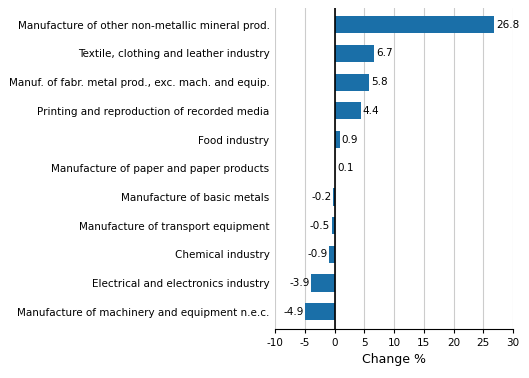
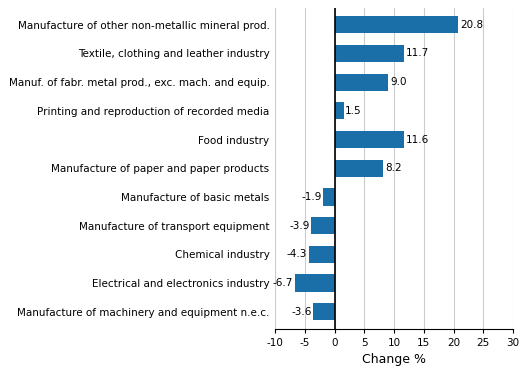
Manufacture of other non-metallic mineral prod.: 26.8 -> 20.8
Textile, clothing and leather industry: 6.7 -> 11.7
Manuf. of fabr. metal prod., exc. mach. and equip.: 5.8 -> 9.0
Printing and reproduction of recorded media: 4.4 -> 1.5
Food industry: 0.9 -> 11.6
Manufacture of paper and paper products: 0.1 -> 8.2
Manufacture of basic metals: -0.2 -> -1.9
Manufacture of transport equipment: -0.5 -> -3.9
Chemical industry: -0.9 -> -4.3
Electrical and electronics industry: -3.9 -> -6.7
Manufacture of machinery and equipment n.e.c.: -4.9 -> -3.6
